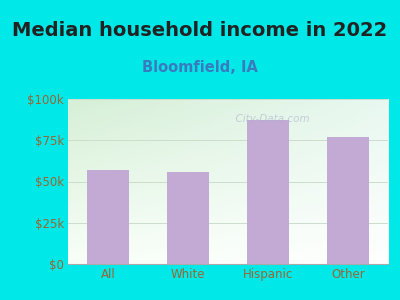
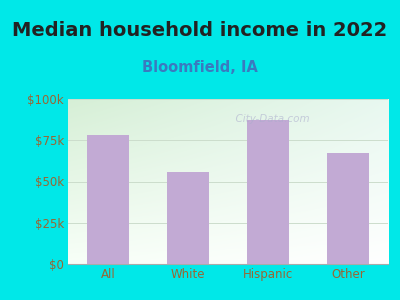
All: $57k -> $78k
Other: $77k -> $67k
